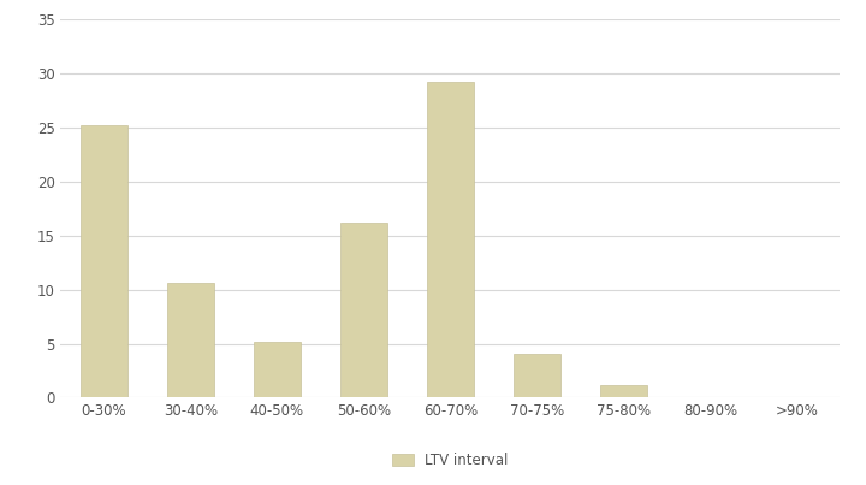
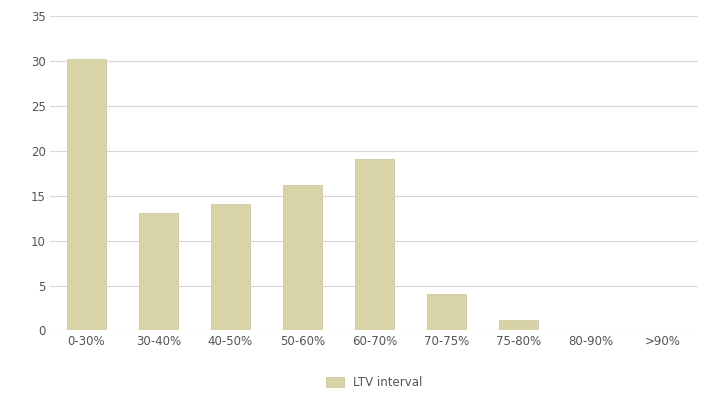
0-30%: 25.2 -> 30.2
30-40%: 10.6 -> 13.1
40-50%: 5.2 -> 14.1
60-70%: 29.2 -> 19.1
